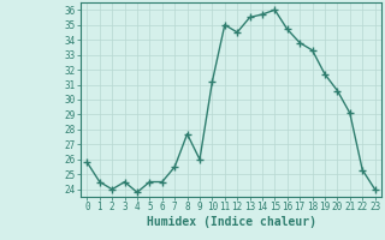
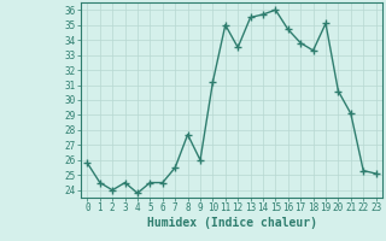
12: 34.5 -> 33.5
19: 31.7 -> 35.1
23: 24.0 -> 25.1
